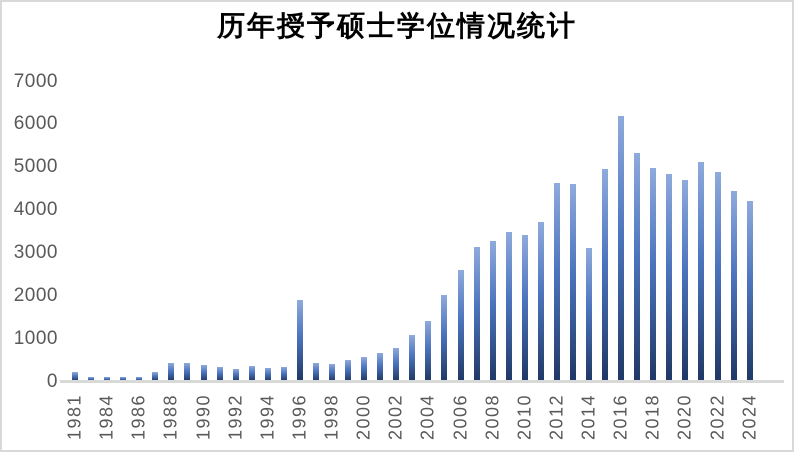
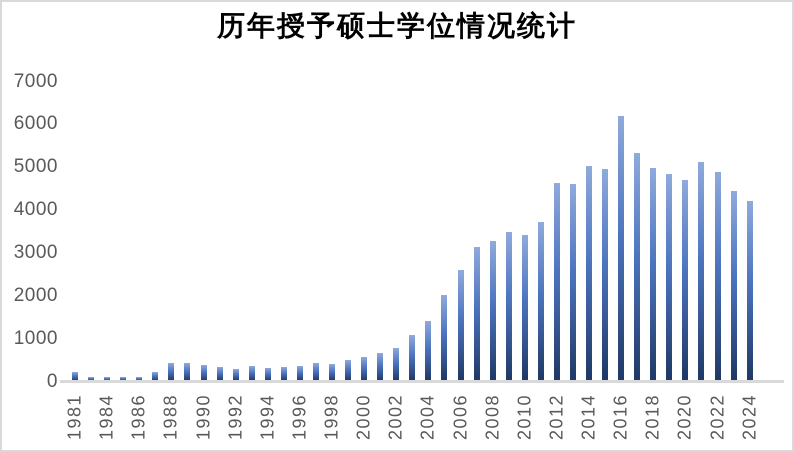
1996: 1900 -> 300
2014: 3100 -> 5000
